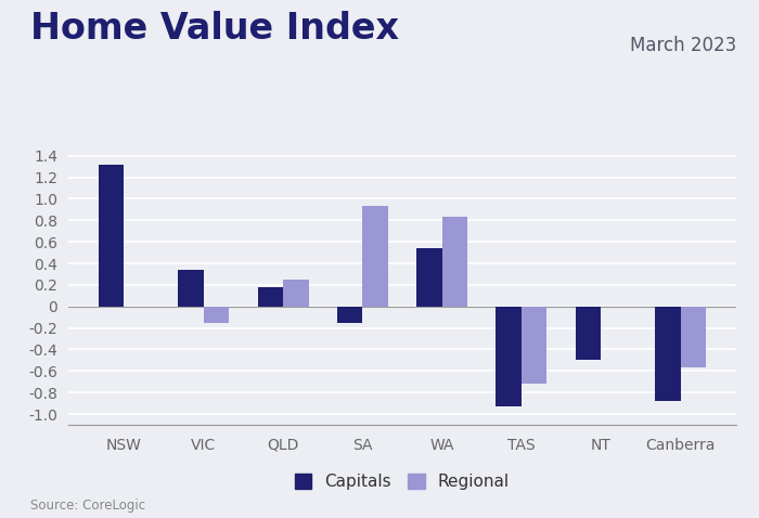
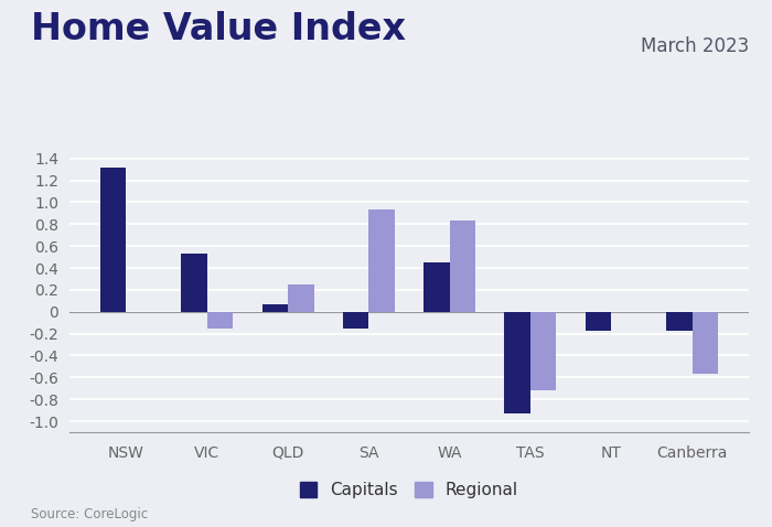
Capitals/VIC: 0.34 -> 0.53
Capitals/QLD: 0.18 -> 0.07
Capitals/WA: 0.54 -> 0.45
Capitals/NT: -0.50 -> -0.17
Capitals/Canberra: -0.88 -> -0.17
